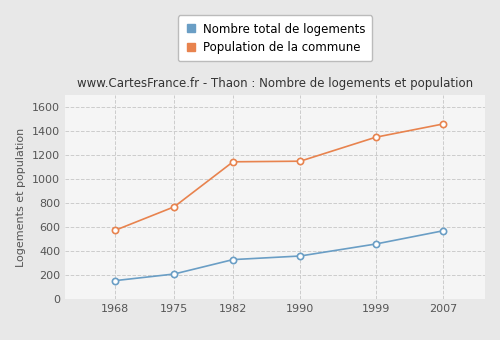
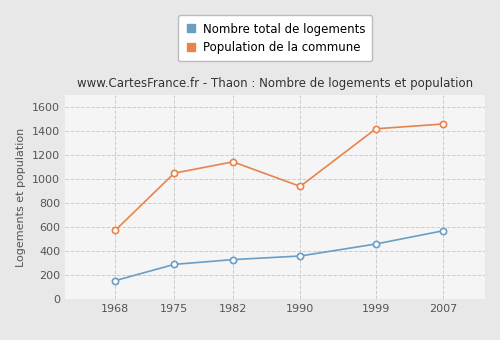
Nombre total de logements/1975: 210 -> 290
Population de la commune/1975: 770 -> 1050
Population de la commune/1990: 1150 -> 940
Population de la commune/1999: 1350 -> 1420
